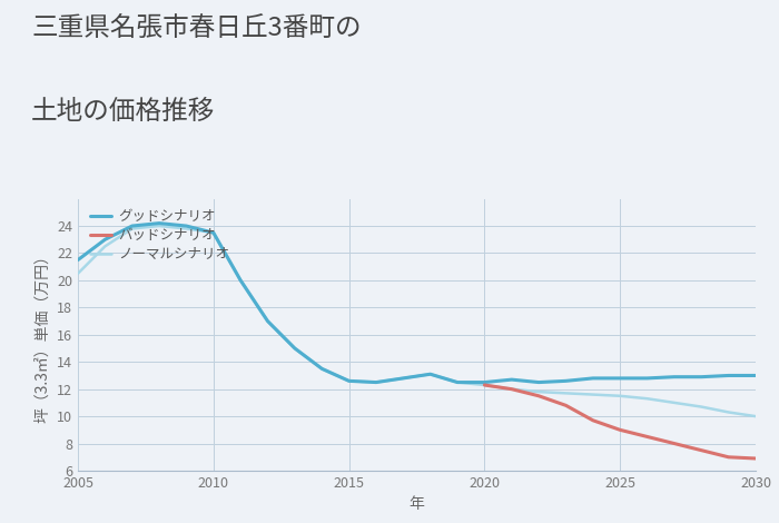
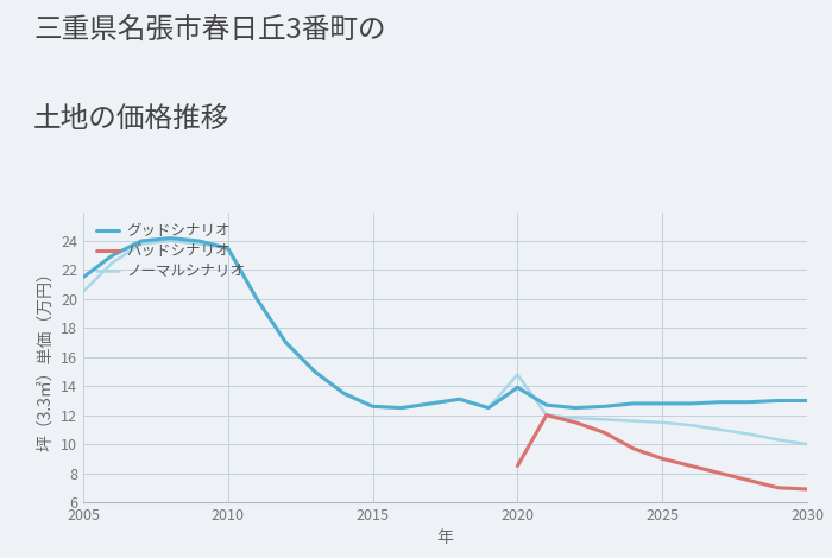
グッドシナリオ/2020: 12.5 -> 13.9
バッドシナリオ/2020: 12.3 -> 8.5
ノーマルシナリオ/2020: 12.3 -> 14.8
